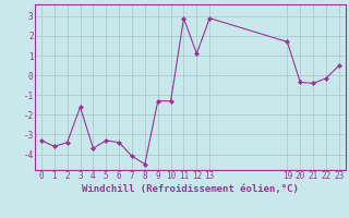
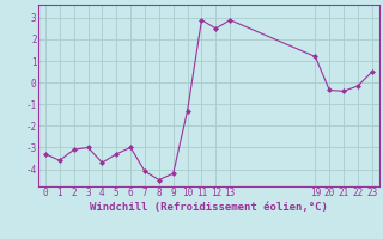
2: -3.4 -> -3.1
3: -1.6 -> -3.0
6: -3.4 -> -3.0
9: -1.3 -> -4.2
12: 1.1 -> 2.5
19: 1.7 -> 1.2
